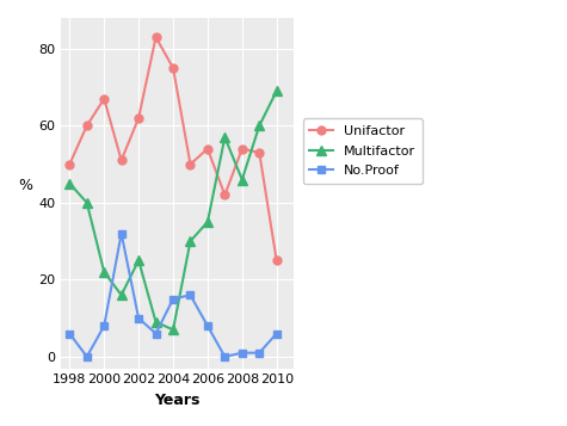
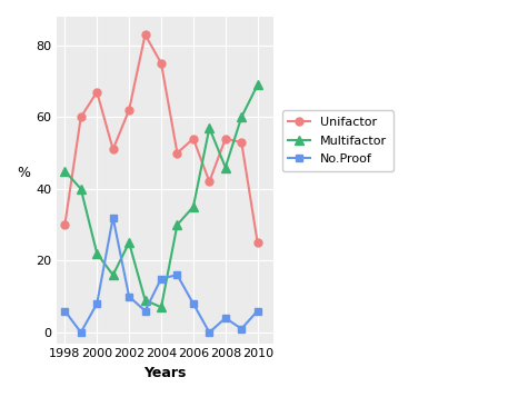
Unifactor/1998: 50 -> 30
No.Proof/2008: 1 -> 4
